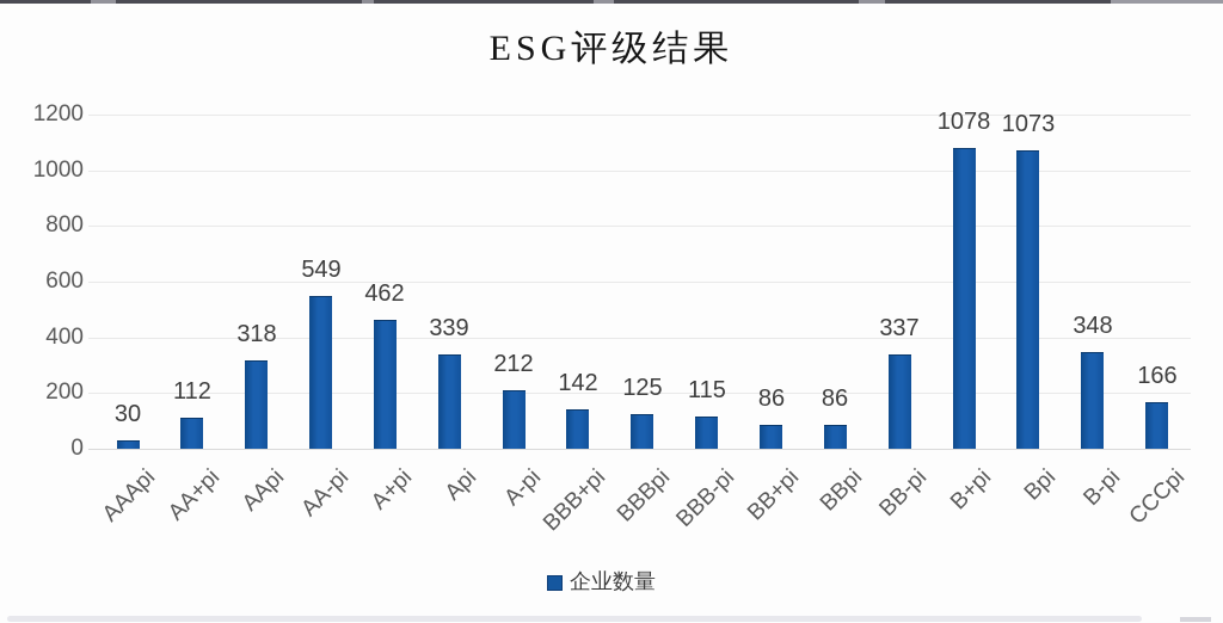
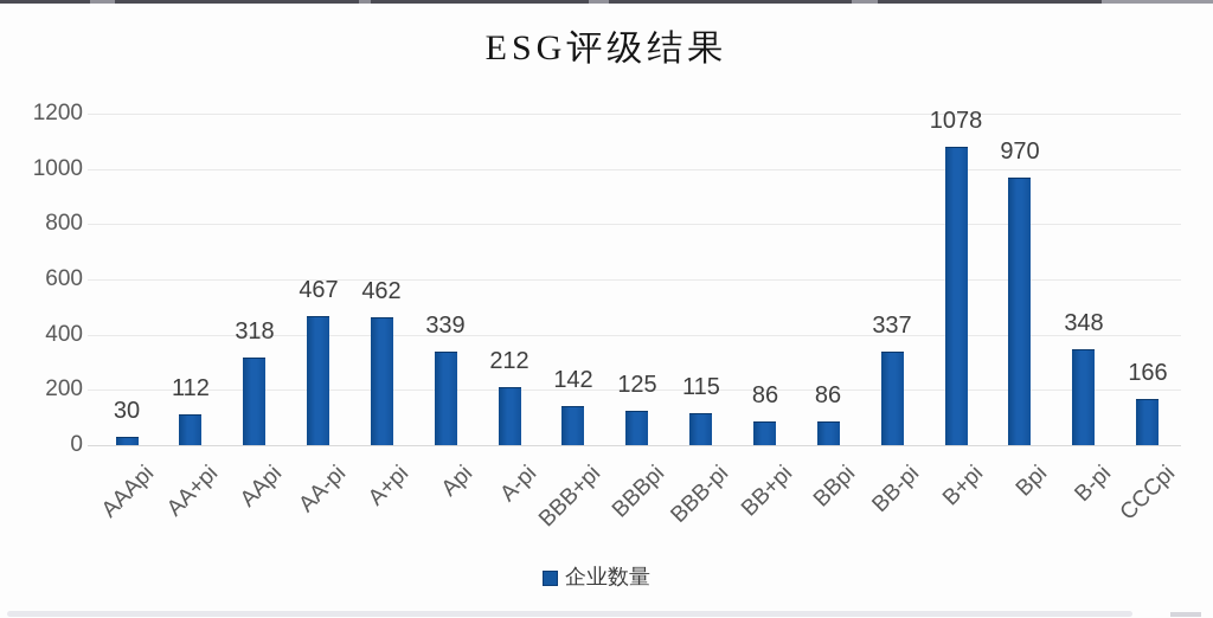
AA-pi: 549 -> 467
Bpi: 1073 -> 970
